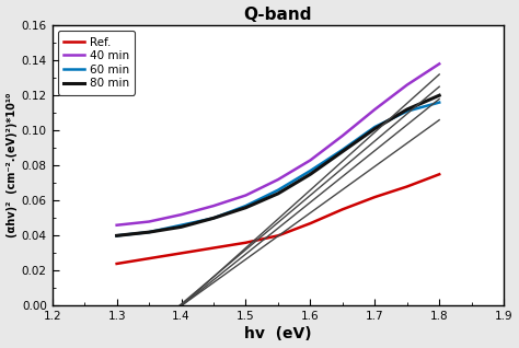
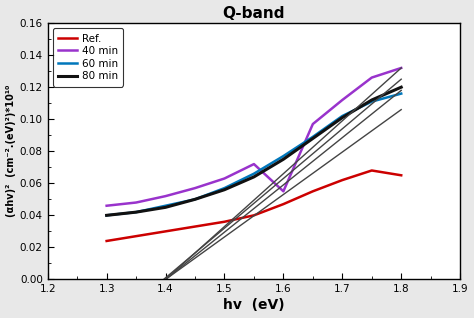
40 min/1.6: 0.083 -> 0.055
Ref./1.8: 0.075 -> 0.065
40 min/1.8: 0.138 -> 0.132
